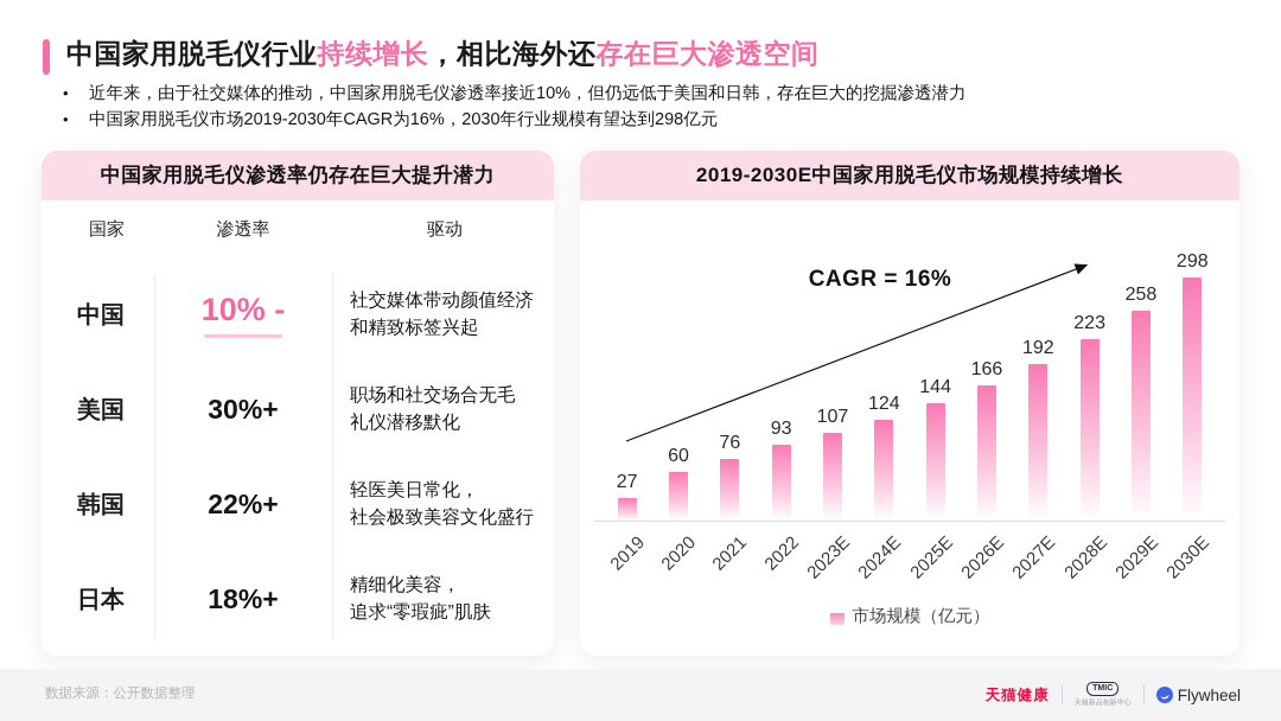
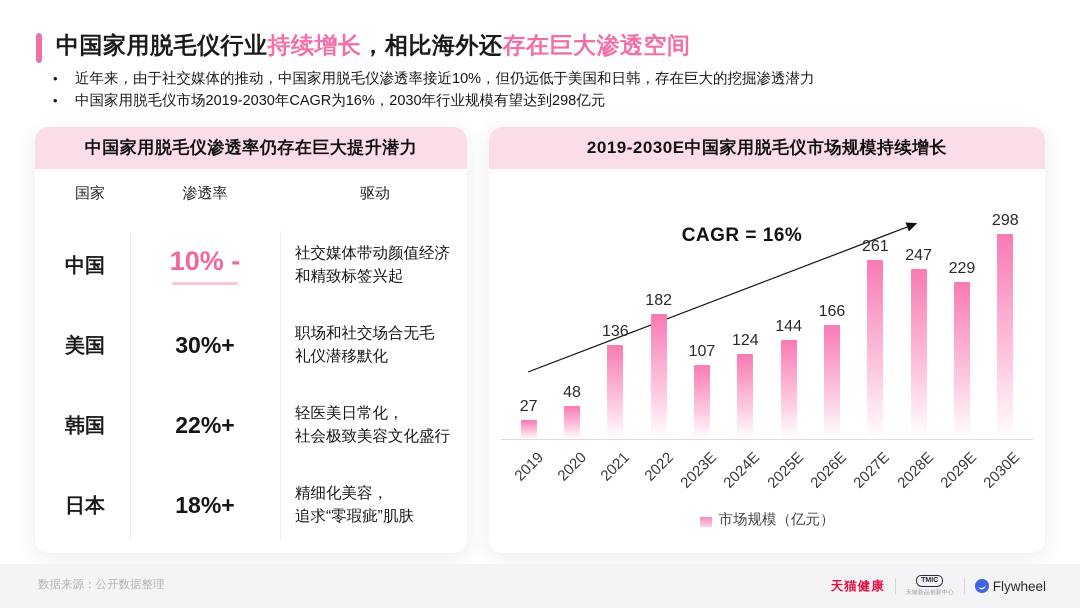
2020: 60 -> 48
2021: 76 -> 136
2022: 93 -> 182
2027E: 192 -> 261
2028E: 223 -> 247
2029E: 258 -> 229
